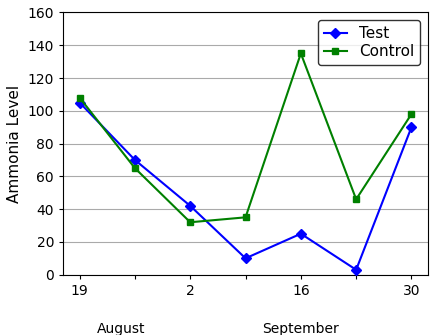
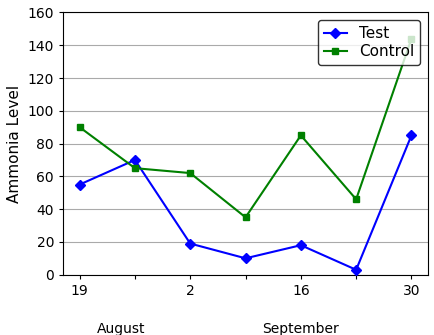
Test/19: 105 -> 55
Control/19: 108 -> 90
Test/2: 42 -> 19
Control/2: 32 -> 62
Test/16: 25 -> 18
Control/16: 135 -> 85
Test/30: 90 -> 85
Control/30: 98 -> 144
